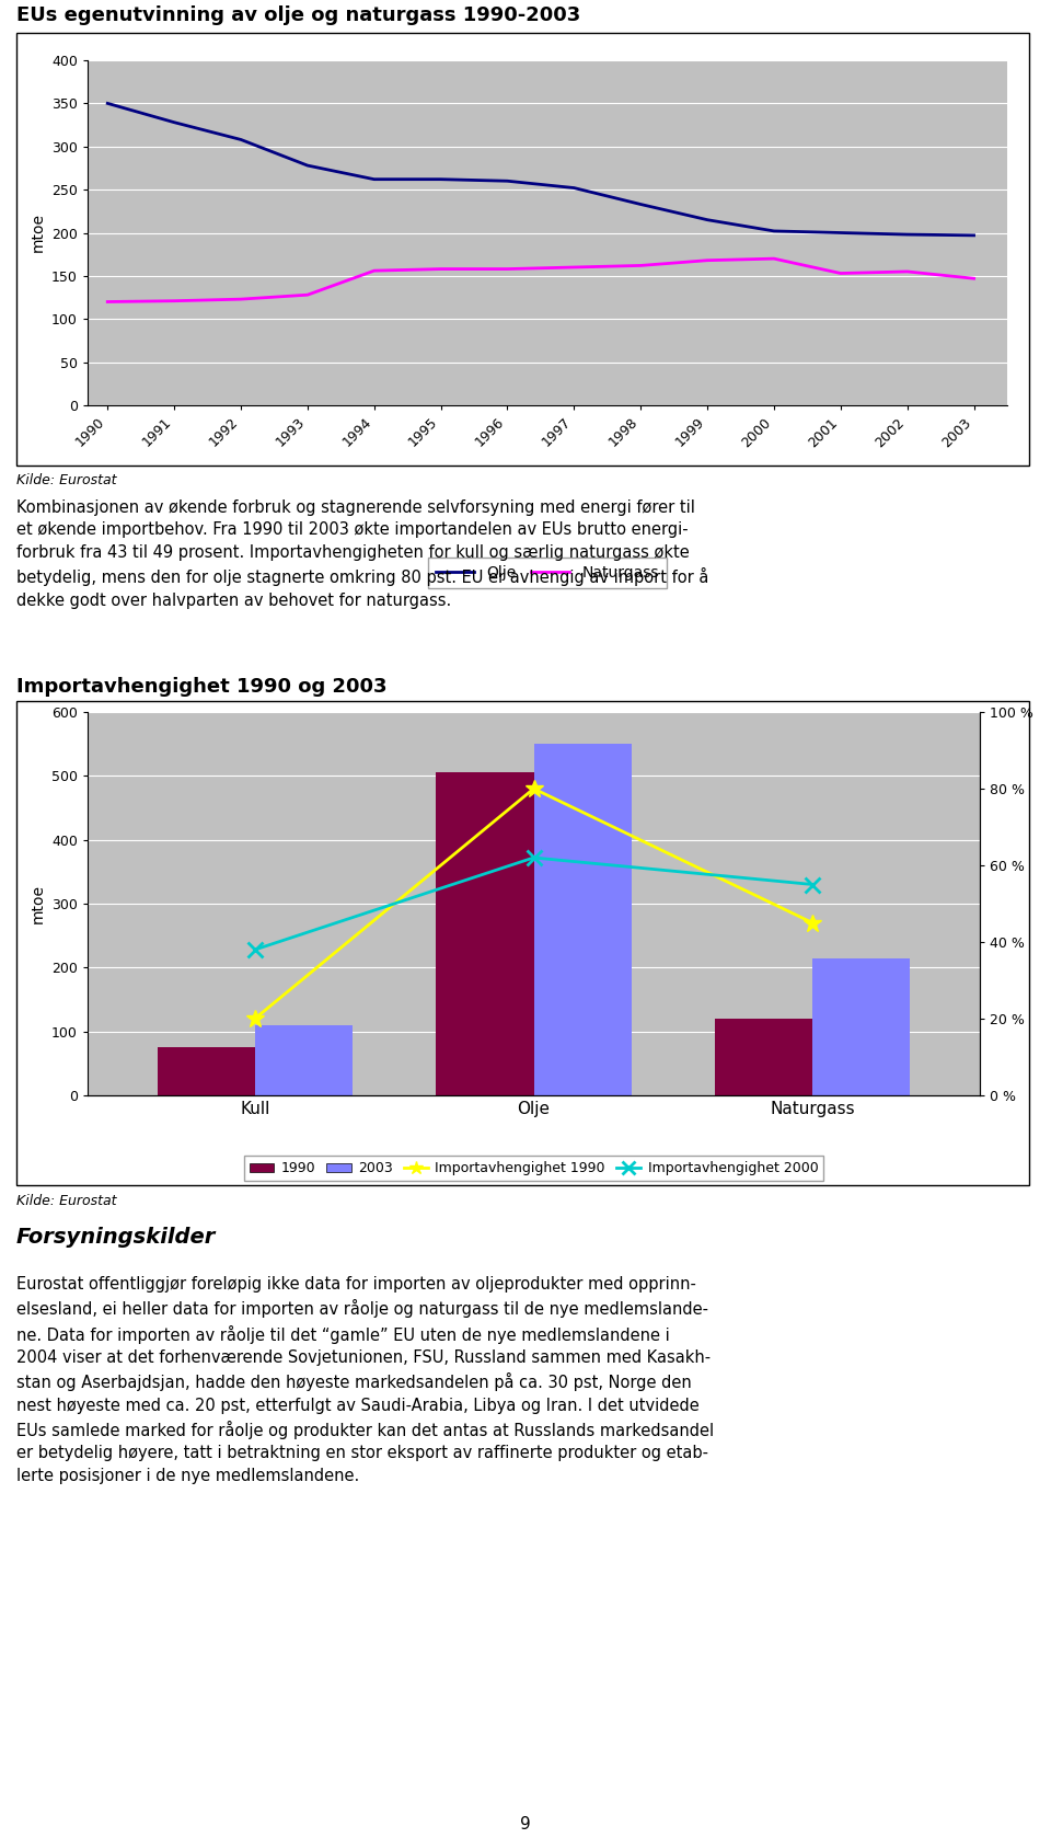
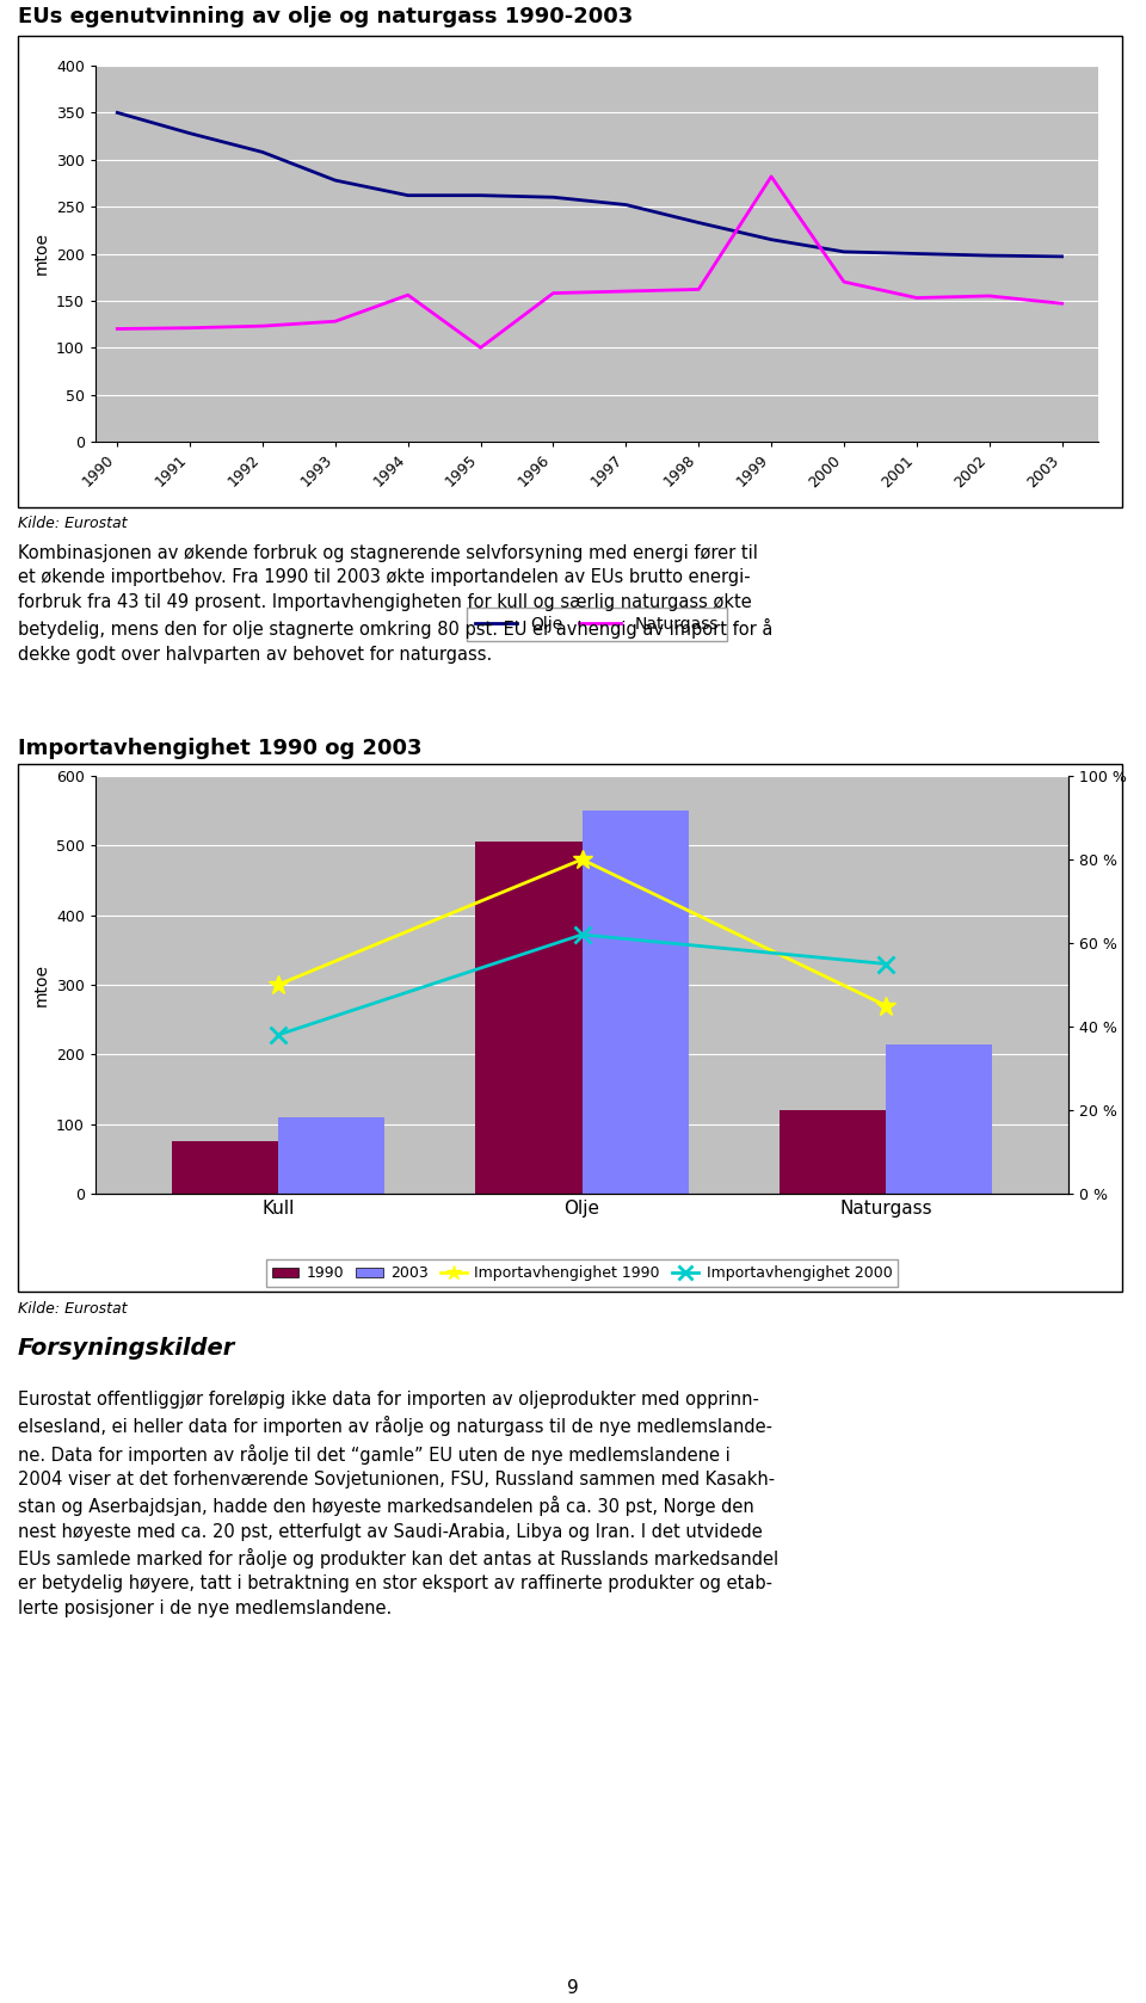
Naturgass/1995: 158 -> 100
Naturgass/1999: 168 -> 282
Importavhengighet 1990/Kull: 20 % -> 50 %
